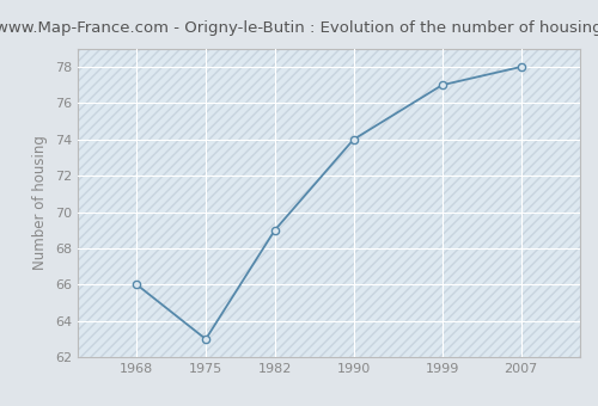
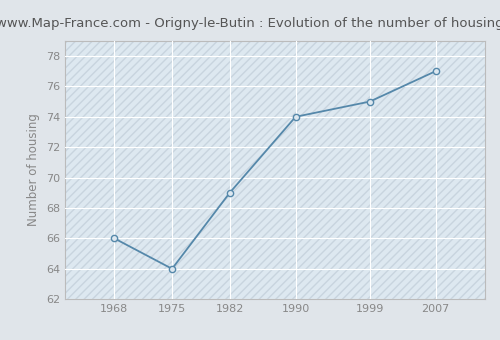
1975: 63 -> 64
1999: 77 -> 75
2007: 78 -> 77
